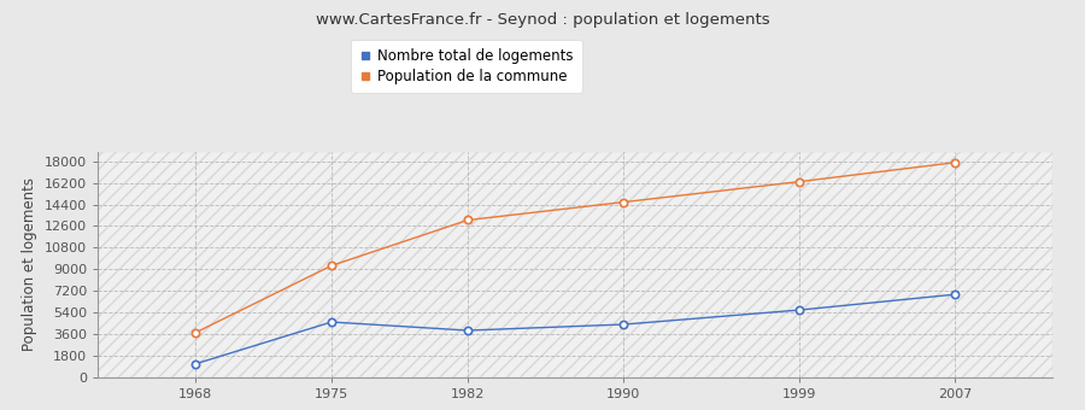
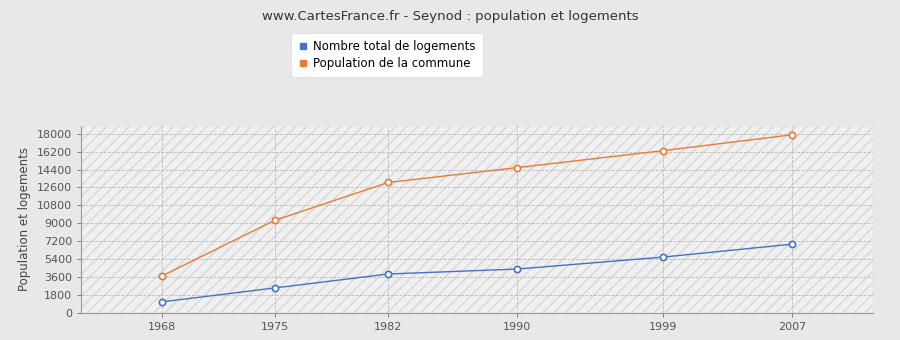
Nombre total de logements/1975: 4600 -> 2500
